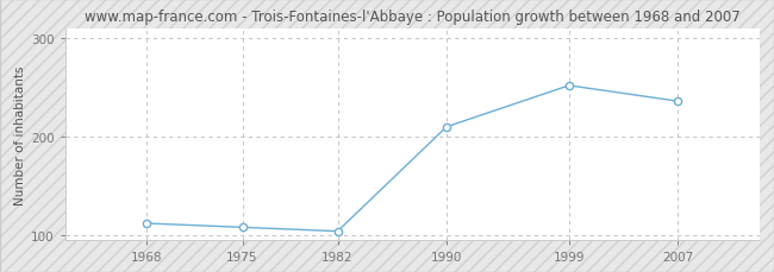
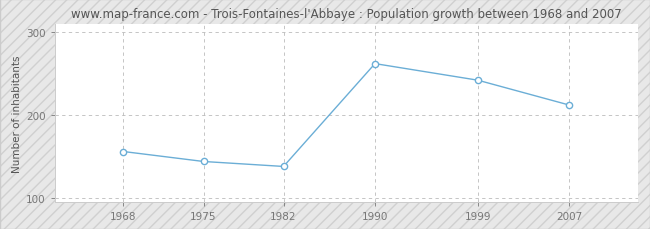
1968: 112 -> 156
1975: 108 -> 144
1982: 104 -> 138
1990: 210 -> 262
1999: 252 -> 242
2007: 236 -> 212
